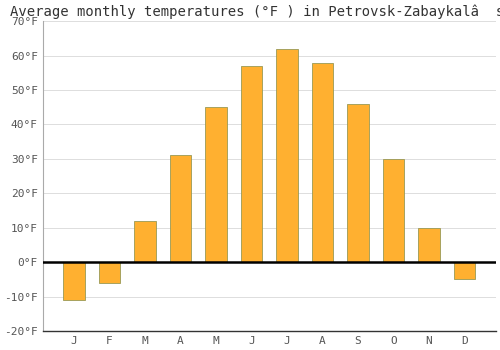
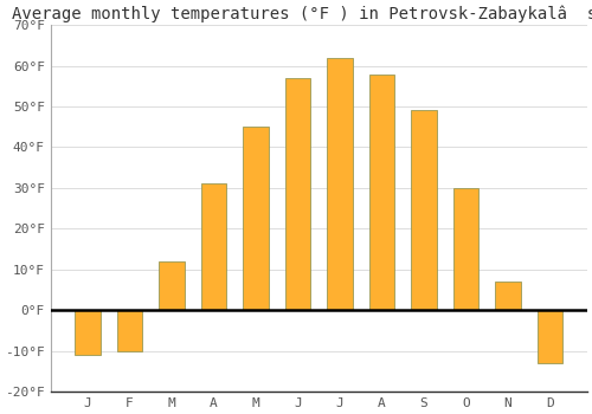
F: -6°F -> -10°F
S: 46°F -> 49°F
N: 10°F -> 7°F
D: -5°F -> -13°F
